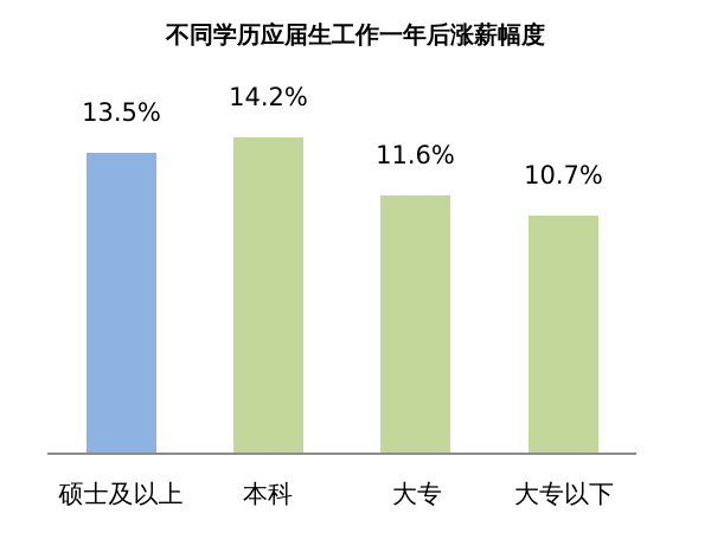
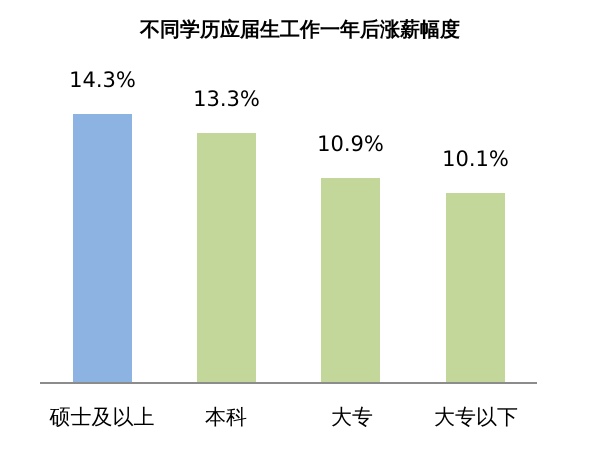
硕士及以上: 13.5% -> 14.3%
本科: 14.2% -> 13.3%
大专: 11.6% -> 10.9%
大专以下: 10.7% -> 10.1%
